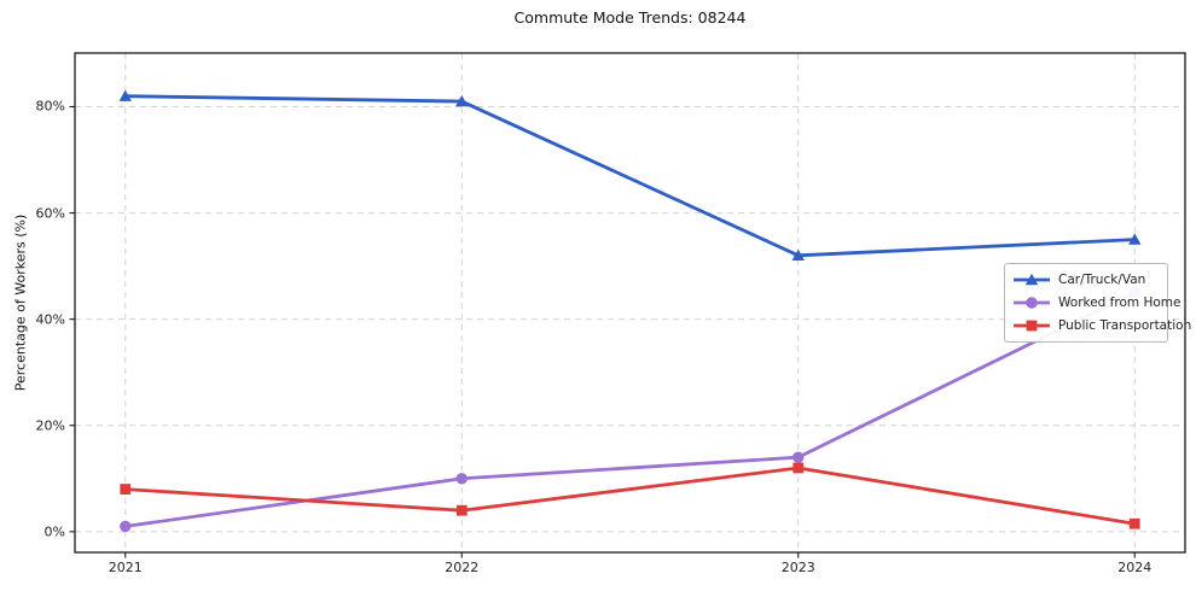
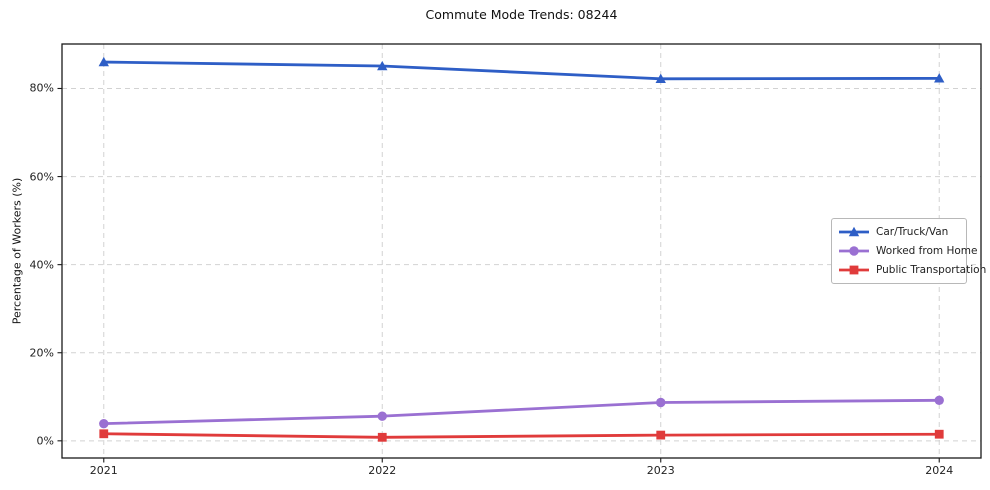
Car/Truck/Van/2021: 82% -> 86%
Worked from Home/2021: 1% -> 4%
Public Transportation/2021: 8% -> 2%
Car/Truck/Van/2022: 81% -> 85%
Worked from Home/2022: 10% -> 6%
Public Transportation/2022: 4% -> 1%
Car/Truck/Van/2023: 52% -> 82%
Worked from Home/2023: 14% -> 9%
Public Transportation/2023: 12% -> 1%
Car/Truck/Van/2024: 55% -> 82%
Worked from Home/2024: 45% -> 9%
